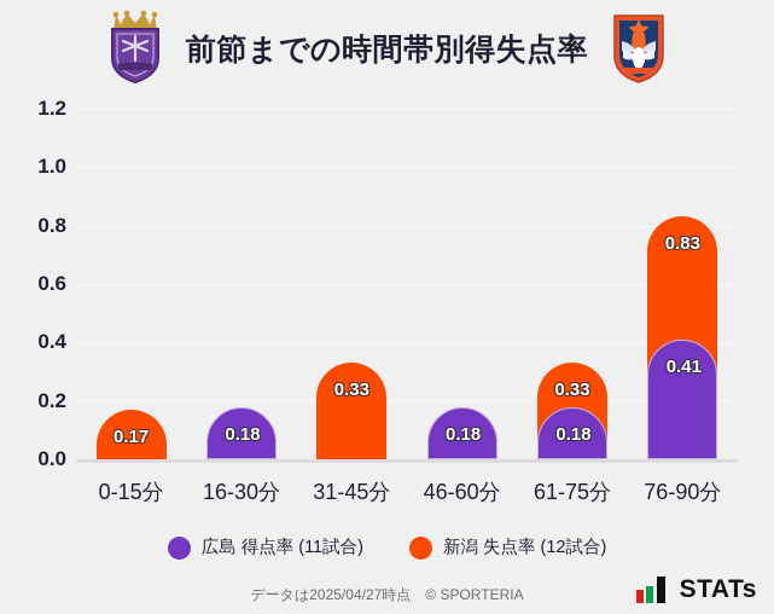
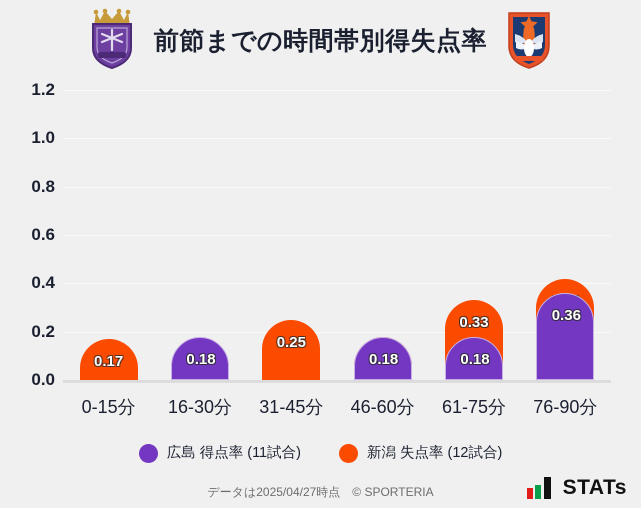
新潟 失点率 (12試合)/31-45分: 0.33 -> 0.25
新潟 失点率 (12試合)/76-90分: 0.83 -> 0.42
広島 得点率 (11試合)/76-90分: 0.41 -> 0.36
